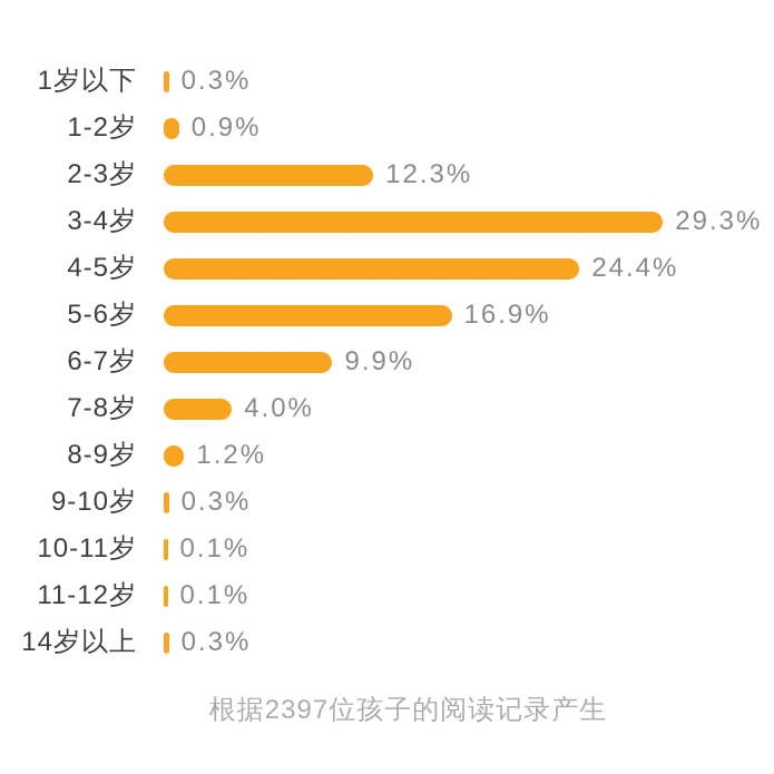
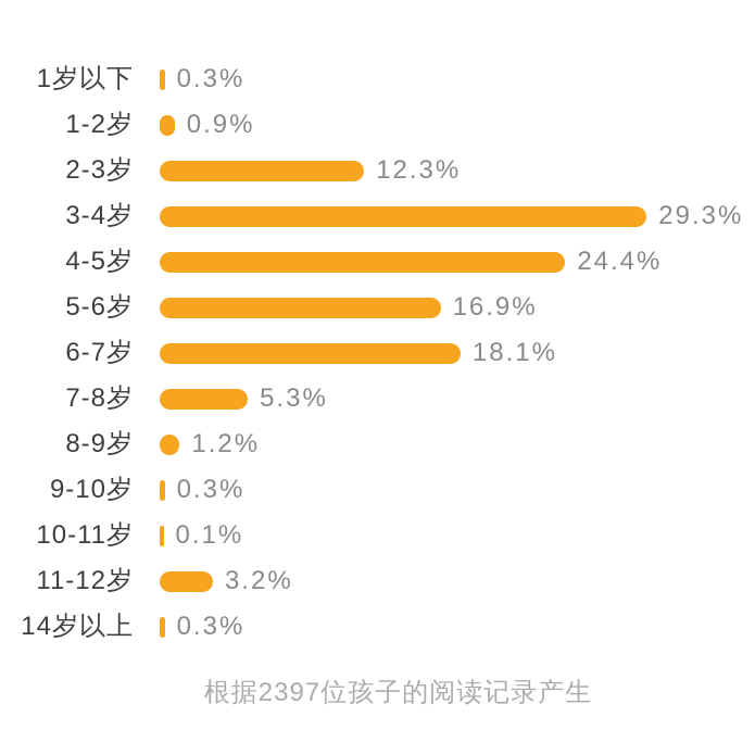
6-7岁: 9.9% -> 18.1%
7-8岁: 4.0% -> 5.3%
11-12岁: 0.1% -> 3.2%
